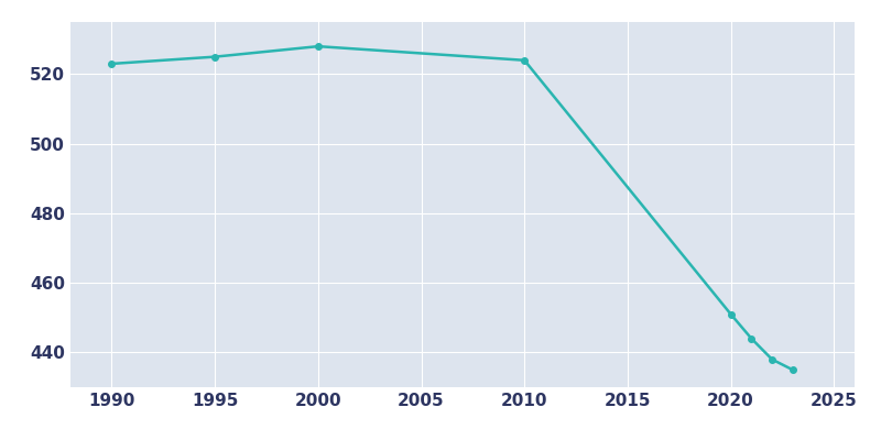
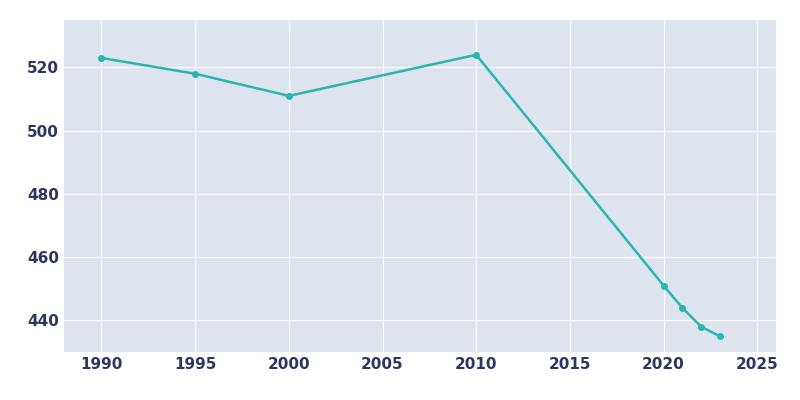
1995: 525 -> 518
2000: 528 -> 511
